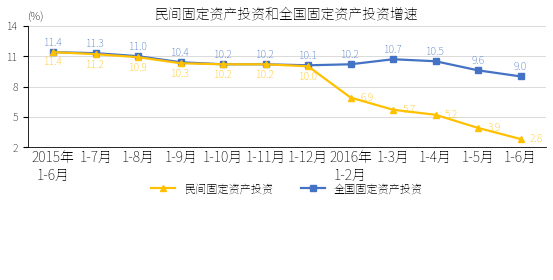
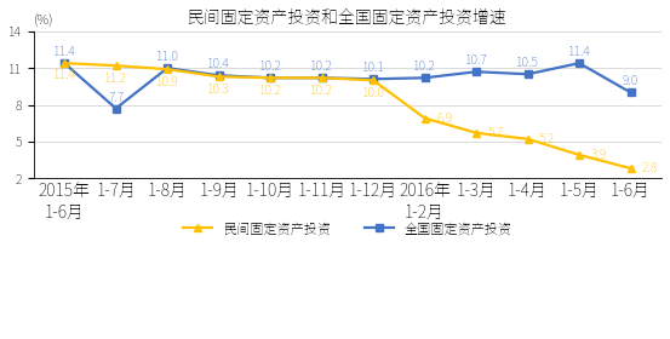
全国固定资产投资/1-7月: 11.3 -> 7.7
全国固定资产投资/1-5月: 9.6 -> 11.4
